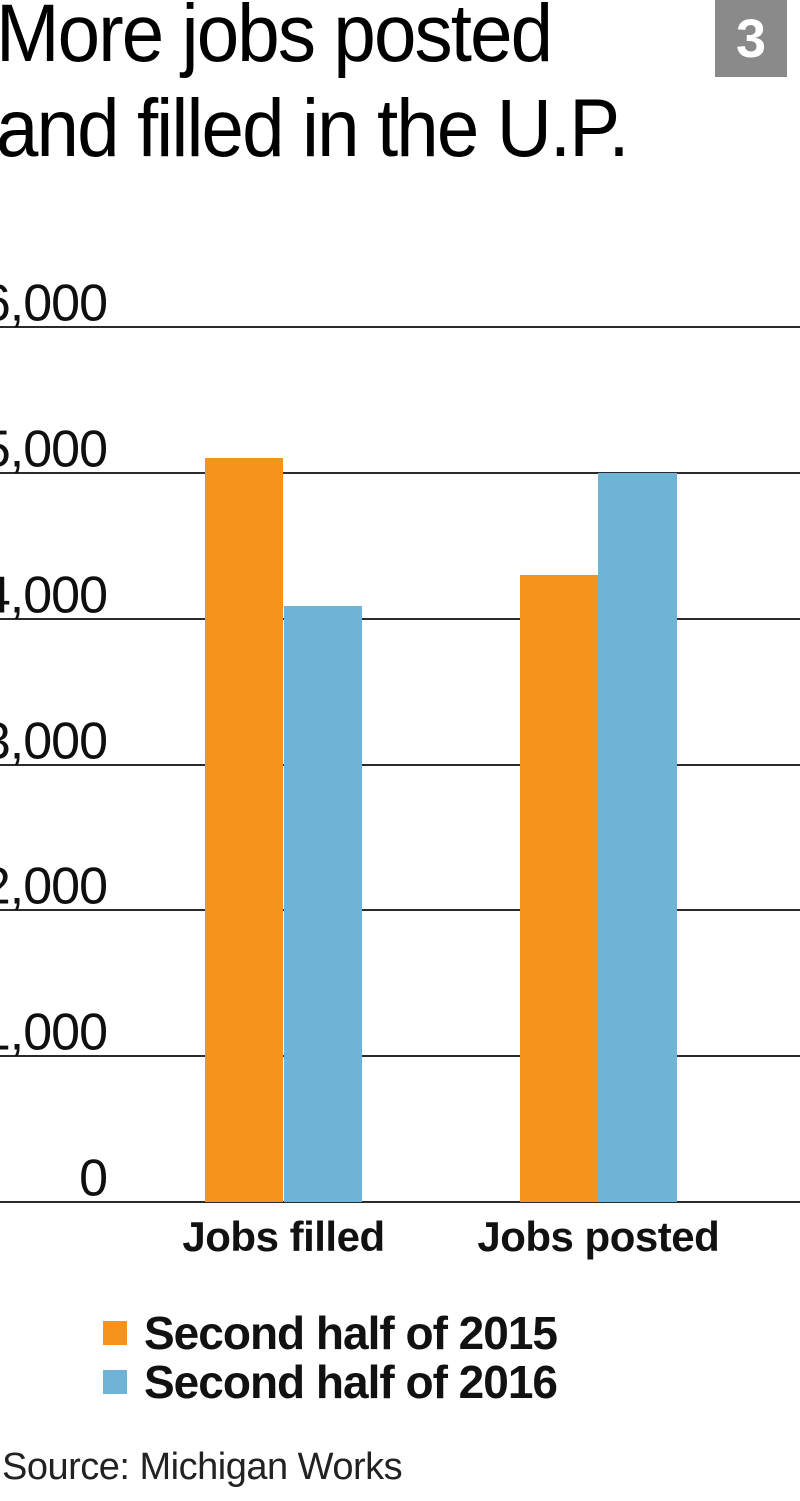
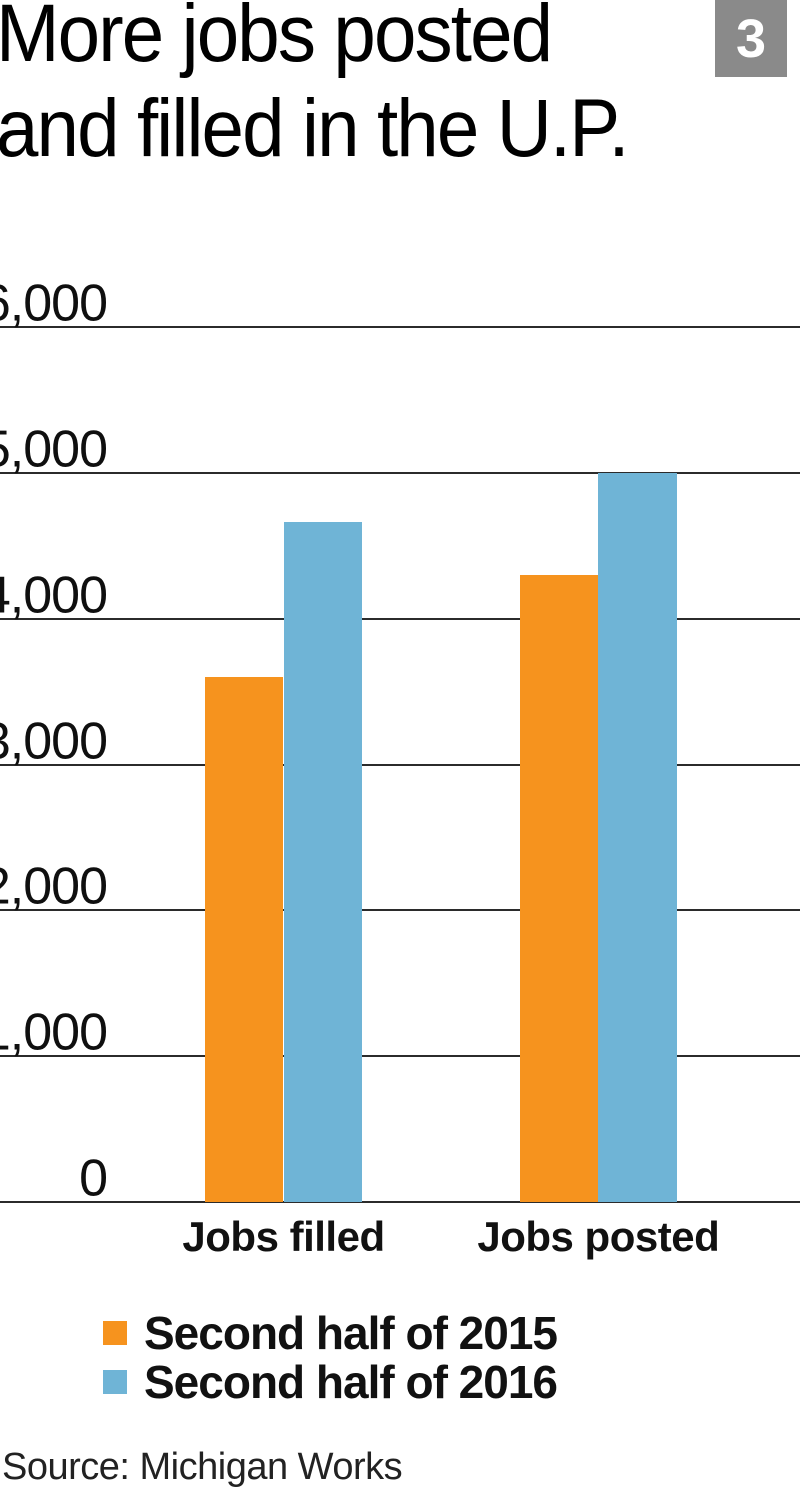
Second half of 2015/Jobs filled: 5100 -> 3600
Second half of 2016/Jobs filled: 4090 -> 4660
